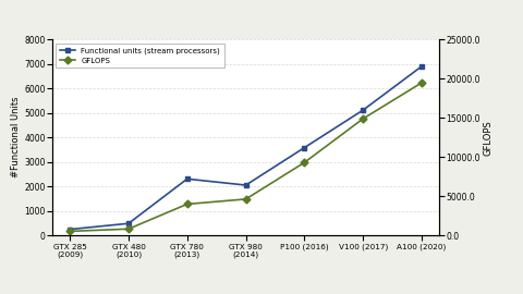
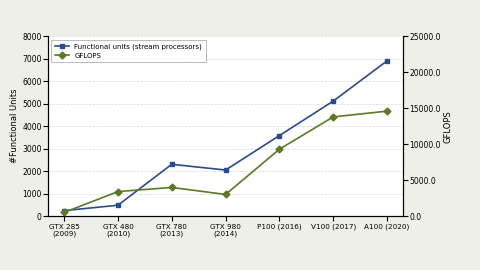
GFLOPS/GTX 480 (2010): 800 -> 3400
GFLOPS/GTX 980 (2014): 4600 -> 3000
GFLOPS/V100 (2017): 14900 -> 13800
GFLOPS/A100 (2020): 19500 -> 14600
